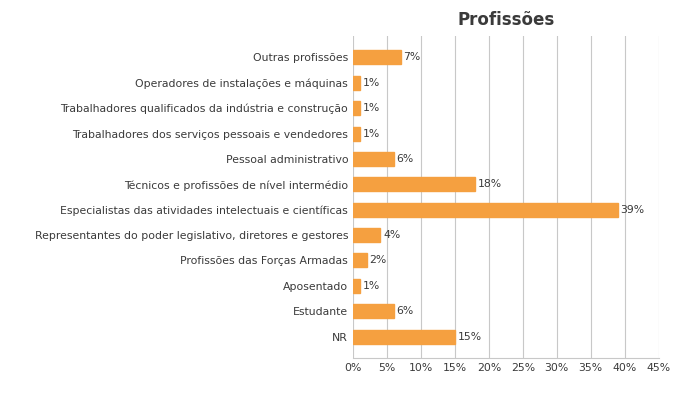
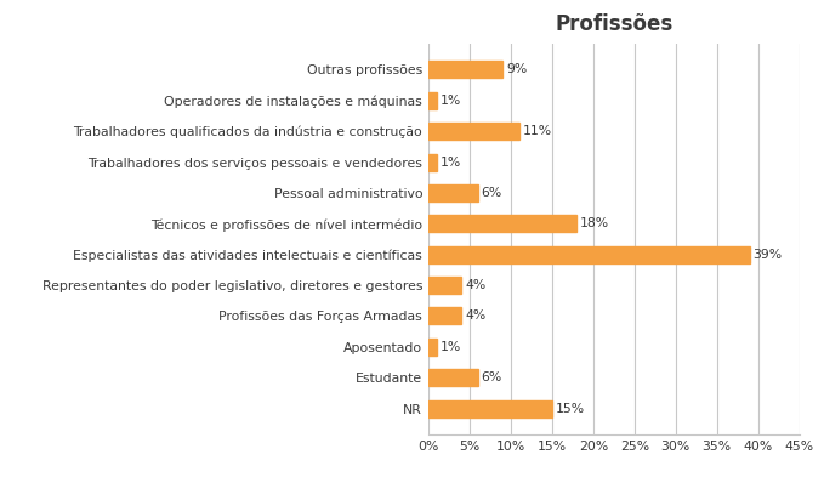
Outras profissões: 7% -> 9%
Trabalhadores qualificados da indústria e construção: 1% -> 11%
Profissões das Forças Armadas: 2% -> 4%
